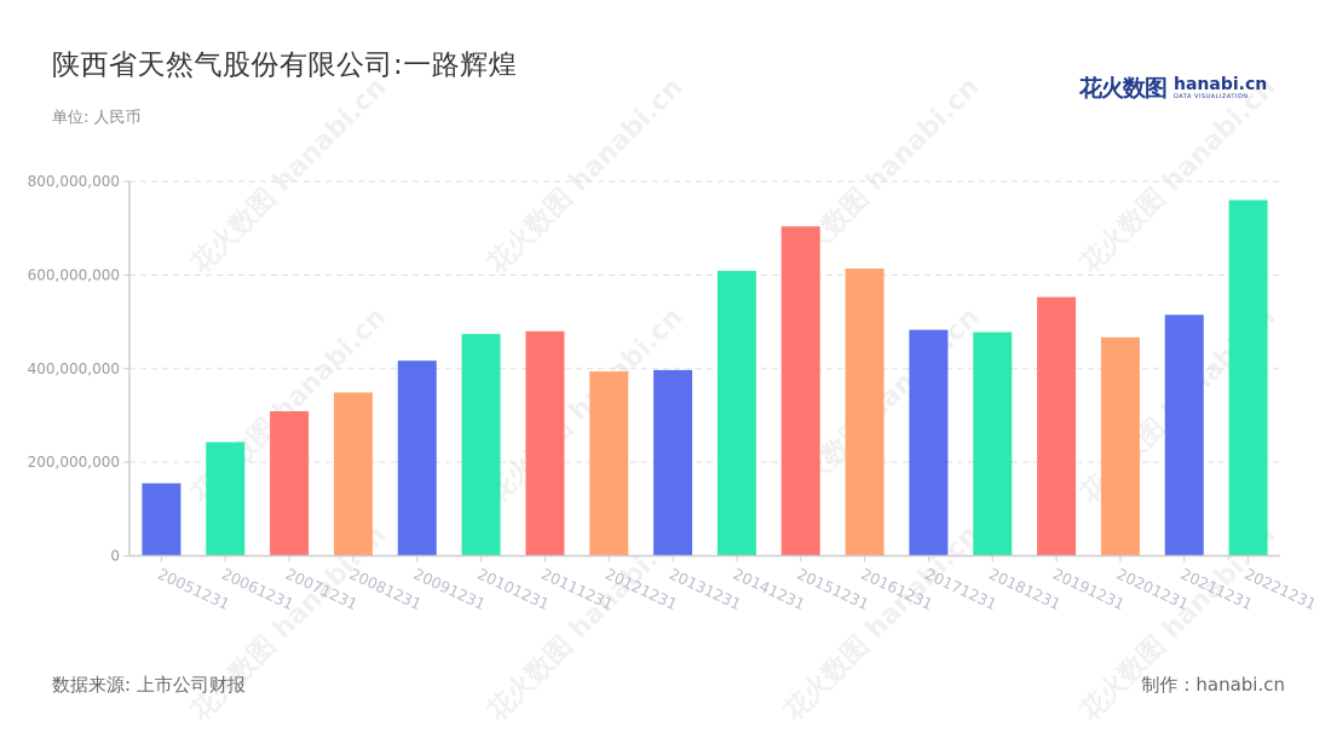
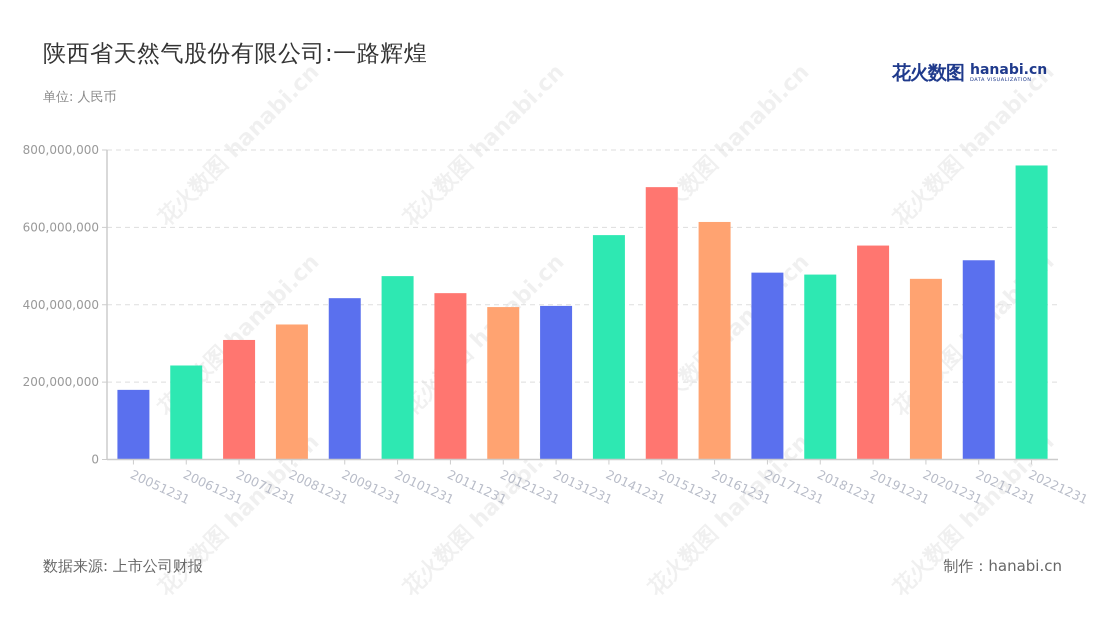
20051231: 160000000 -> 180000000
20111231: 480000000 -> 430000000
20141231: 610000000 -> 580000000
